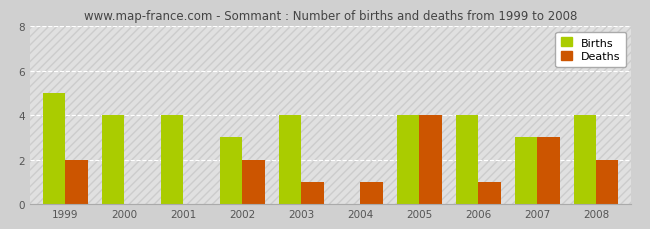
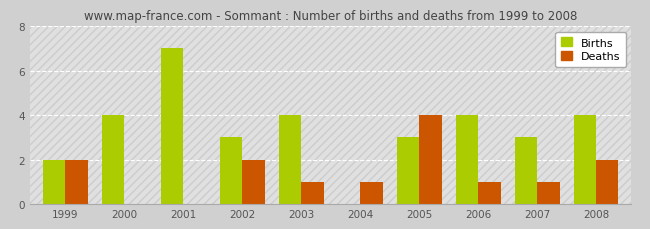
Births/1999: 5 -> 2
Births/2001: 4 -> 7
Births/2005: 4 -> 3
Deaths/2007: 3 -> 1
